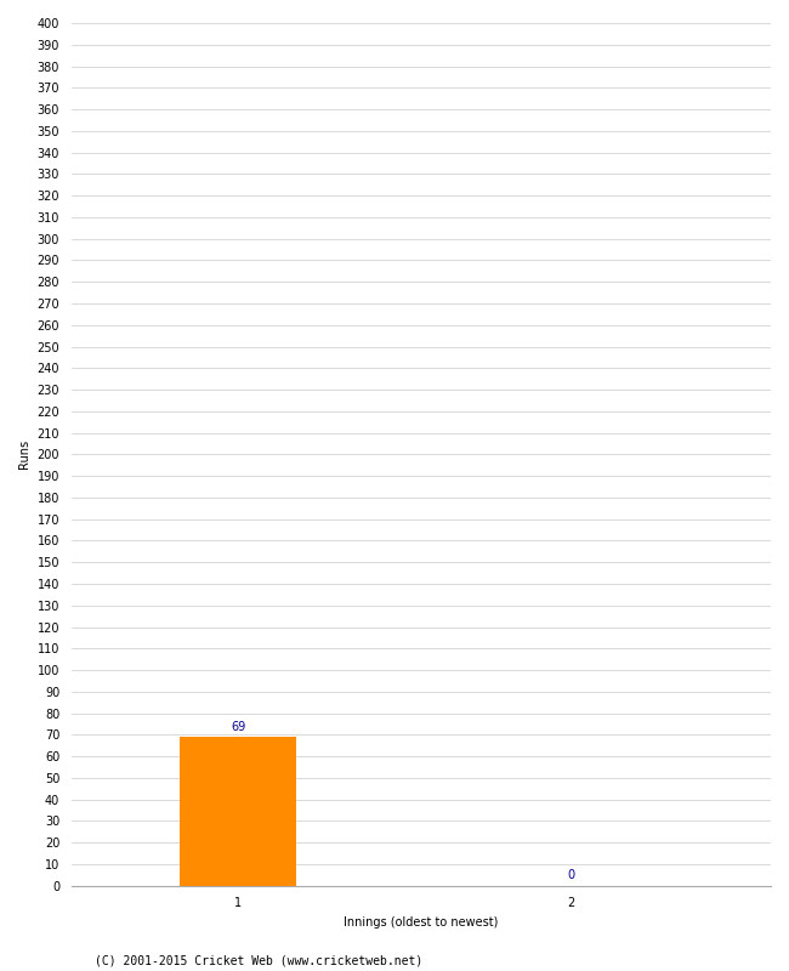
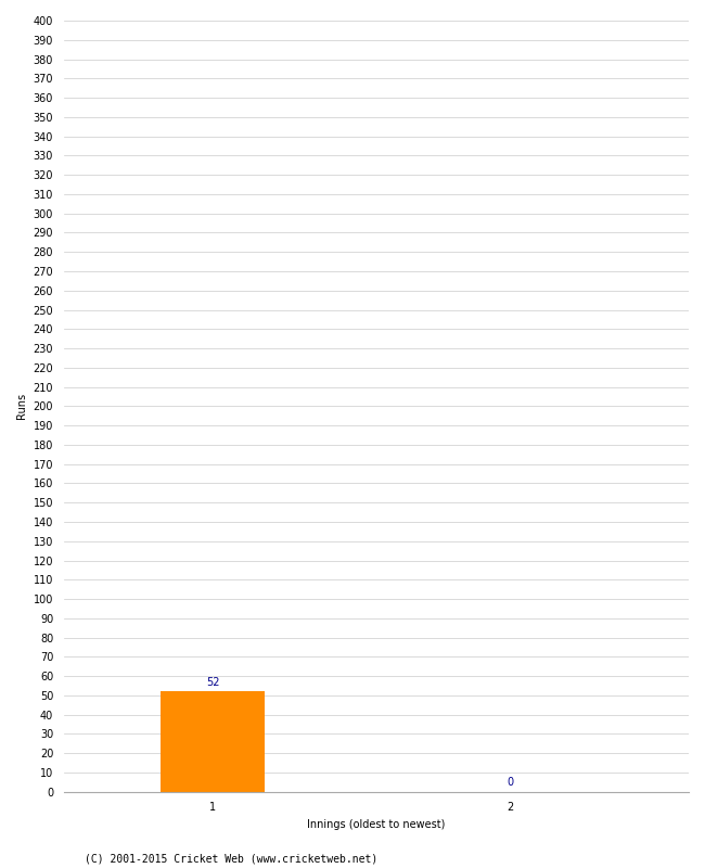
1: 69 -> 52
